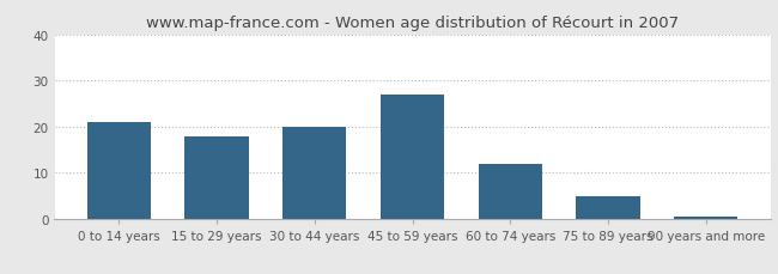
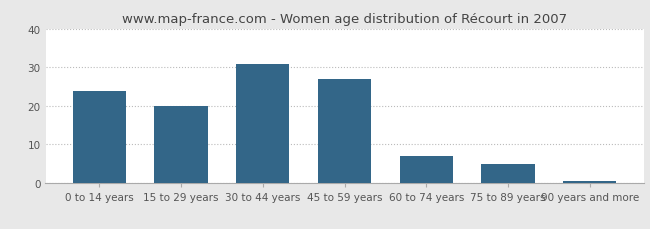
0 to 14 years: 21.0 -> 24.0
15 to 29 years: 18.0 -> 20.0
30 to 44 years: 20.0 -> 31.0
60 to 74 years: 12.0 -> 7.0
